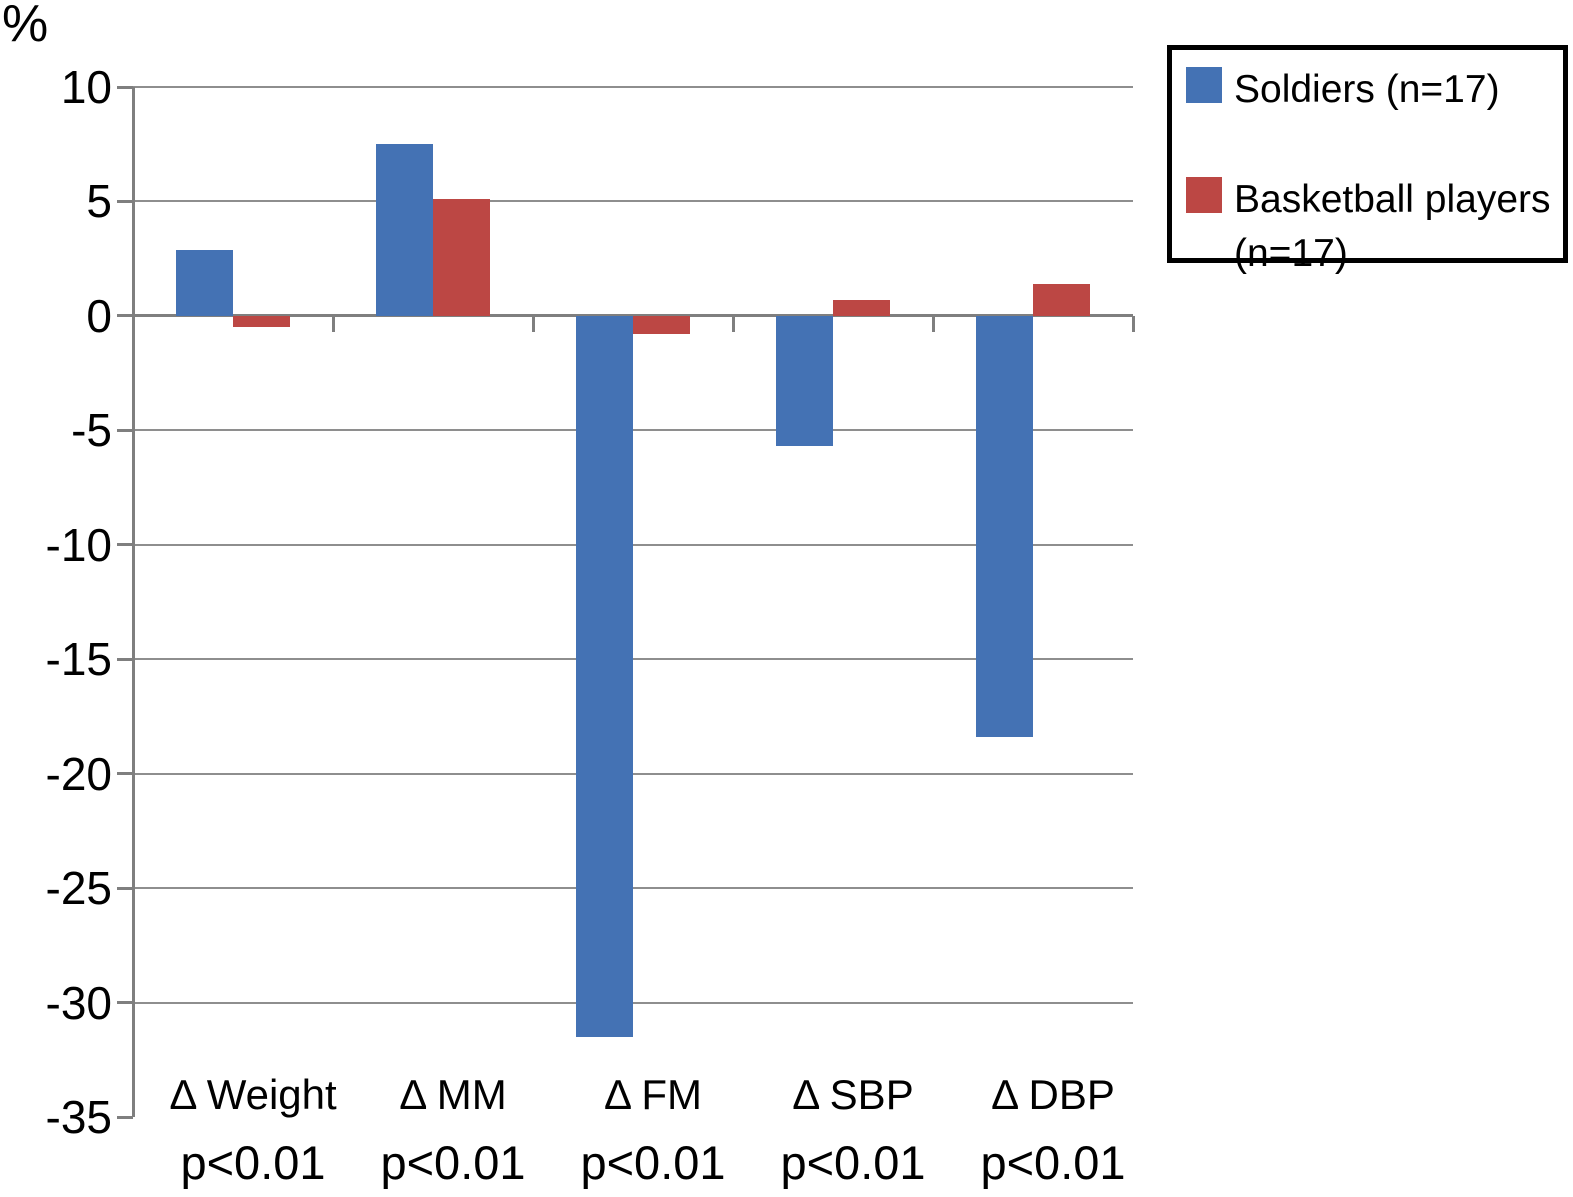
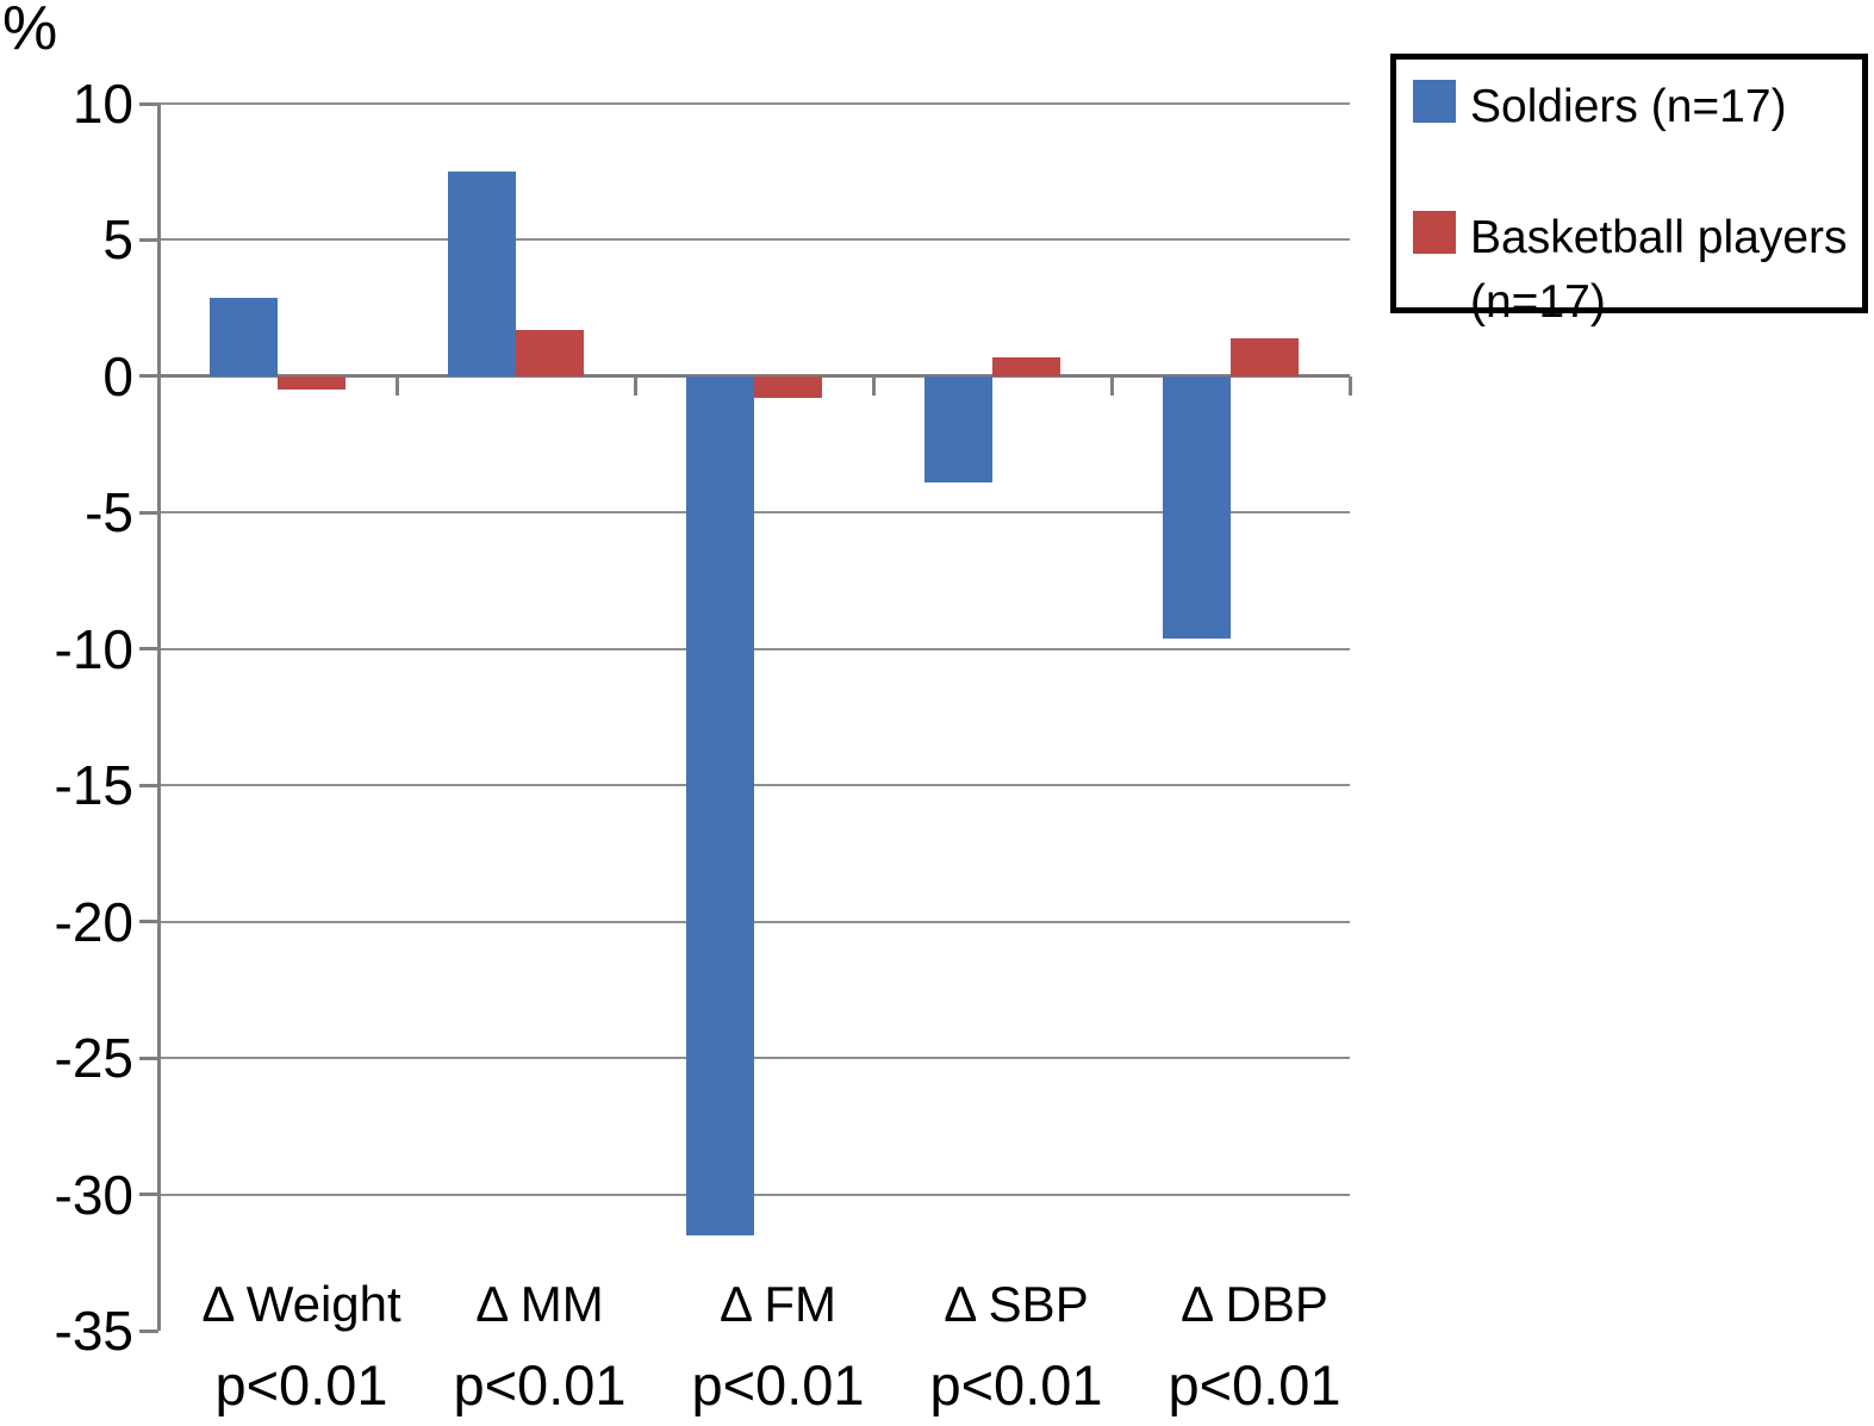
Basketball players (n=17)/Δ MM: 5.1 -> 1.7
Soldiers (n=17)/Δ SBP: -5.7 -> -3.9
Soldiers (n=17)/Δ DBP: -18.4 -> -9.6
